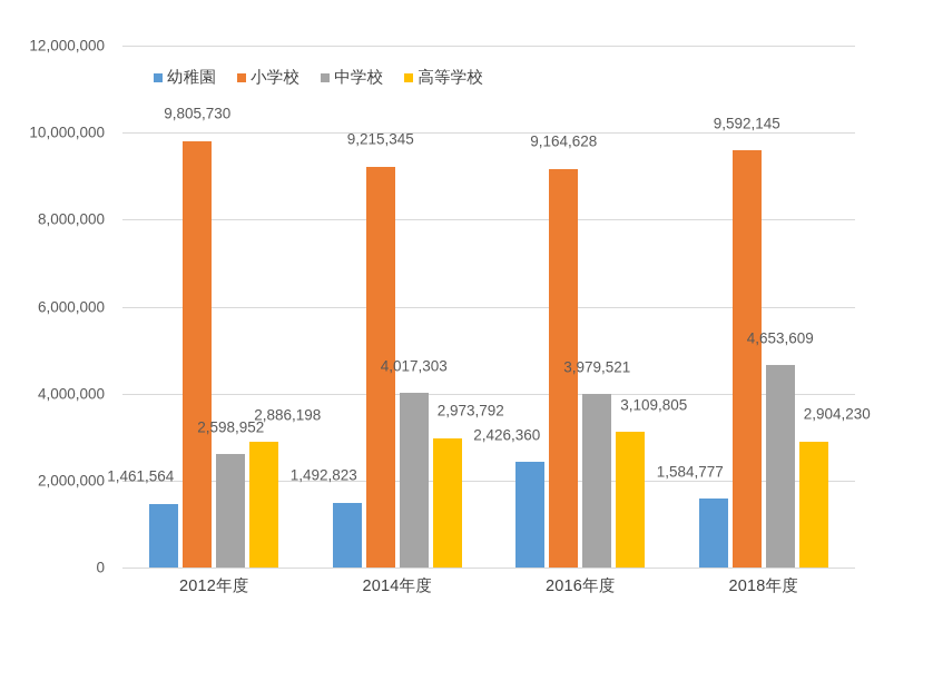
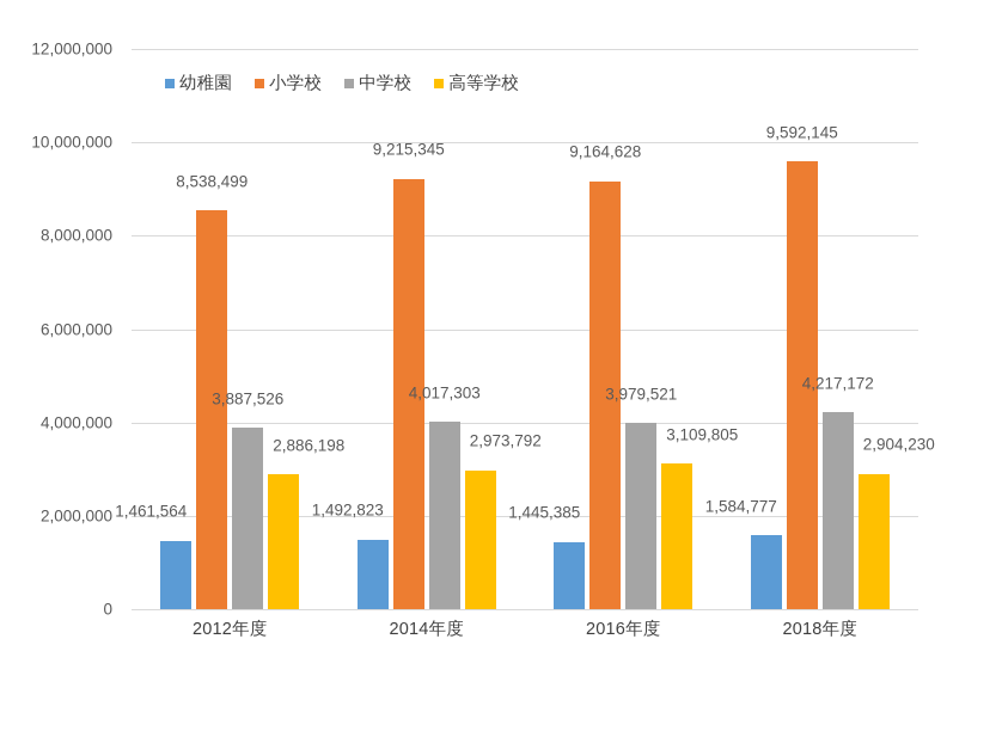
小学校/2012年度: 9,805,730 -> 8,538,499
中学校/2012年度: 2,598,952 -> 3,887,526
幼稚園/2016年度: 2,426,360 -> 1,445,385
中学校/2018年度: 4,653,609 -> 4,217,172
